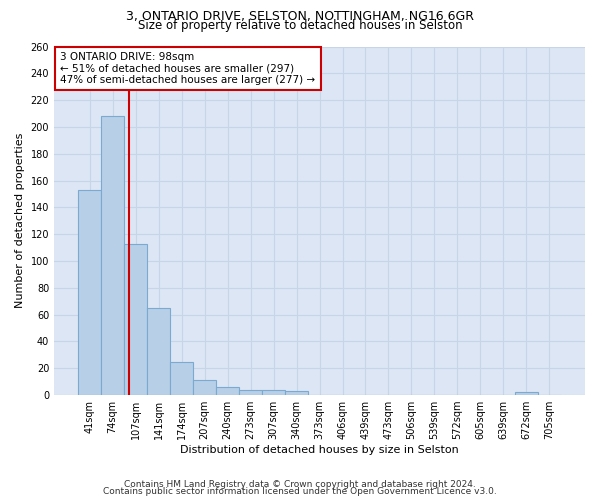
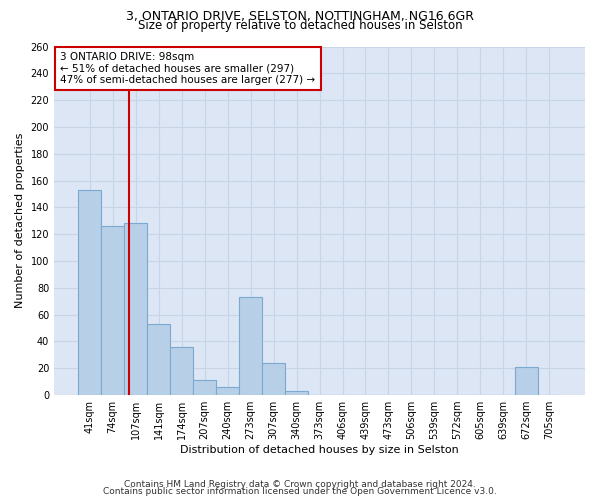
74sqm: 208 -> 126
107sqm: 113 -> 128
141sqm: 65 -> 53
174sqm: 25 -> 36
273sqm: 4 -> 73
307sqm: 4 -> 24
672sqm: 2 -> 21
